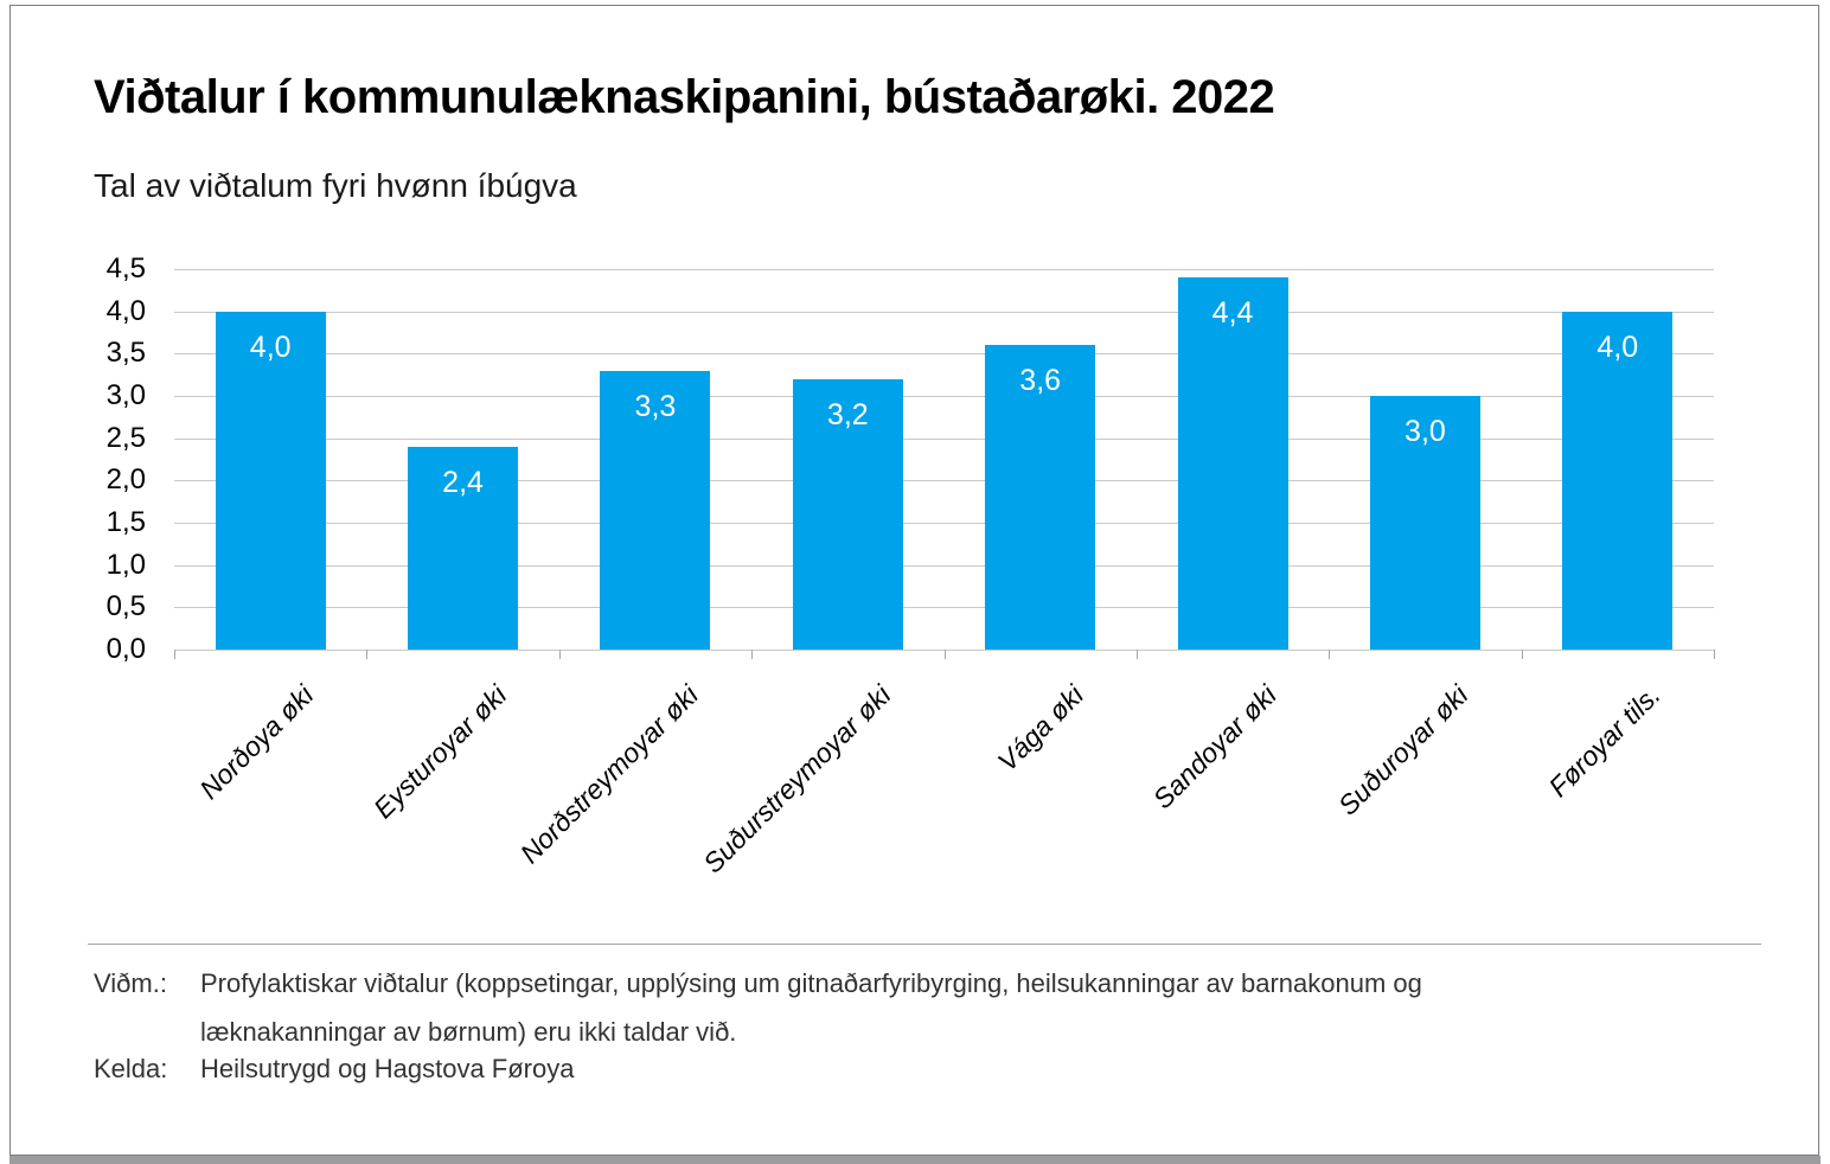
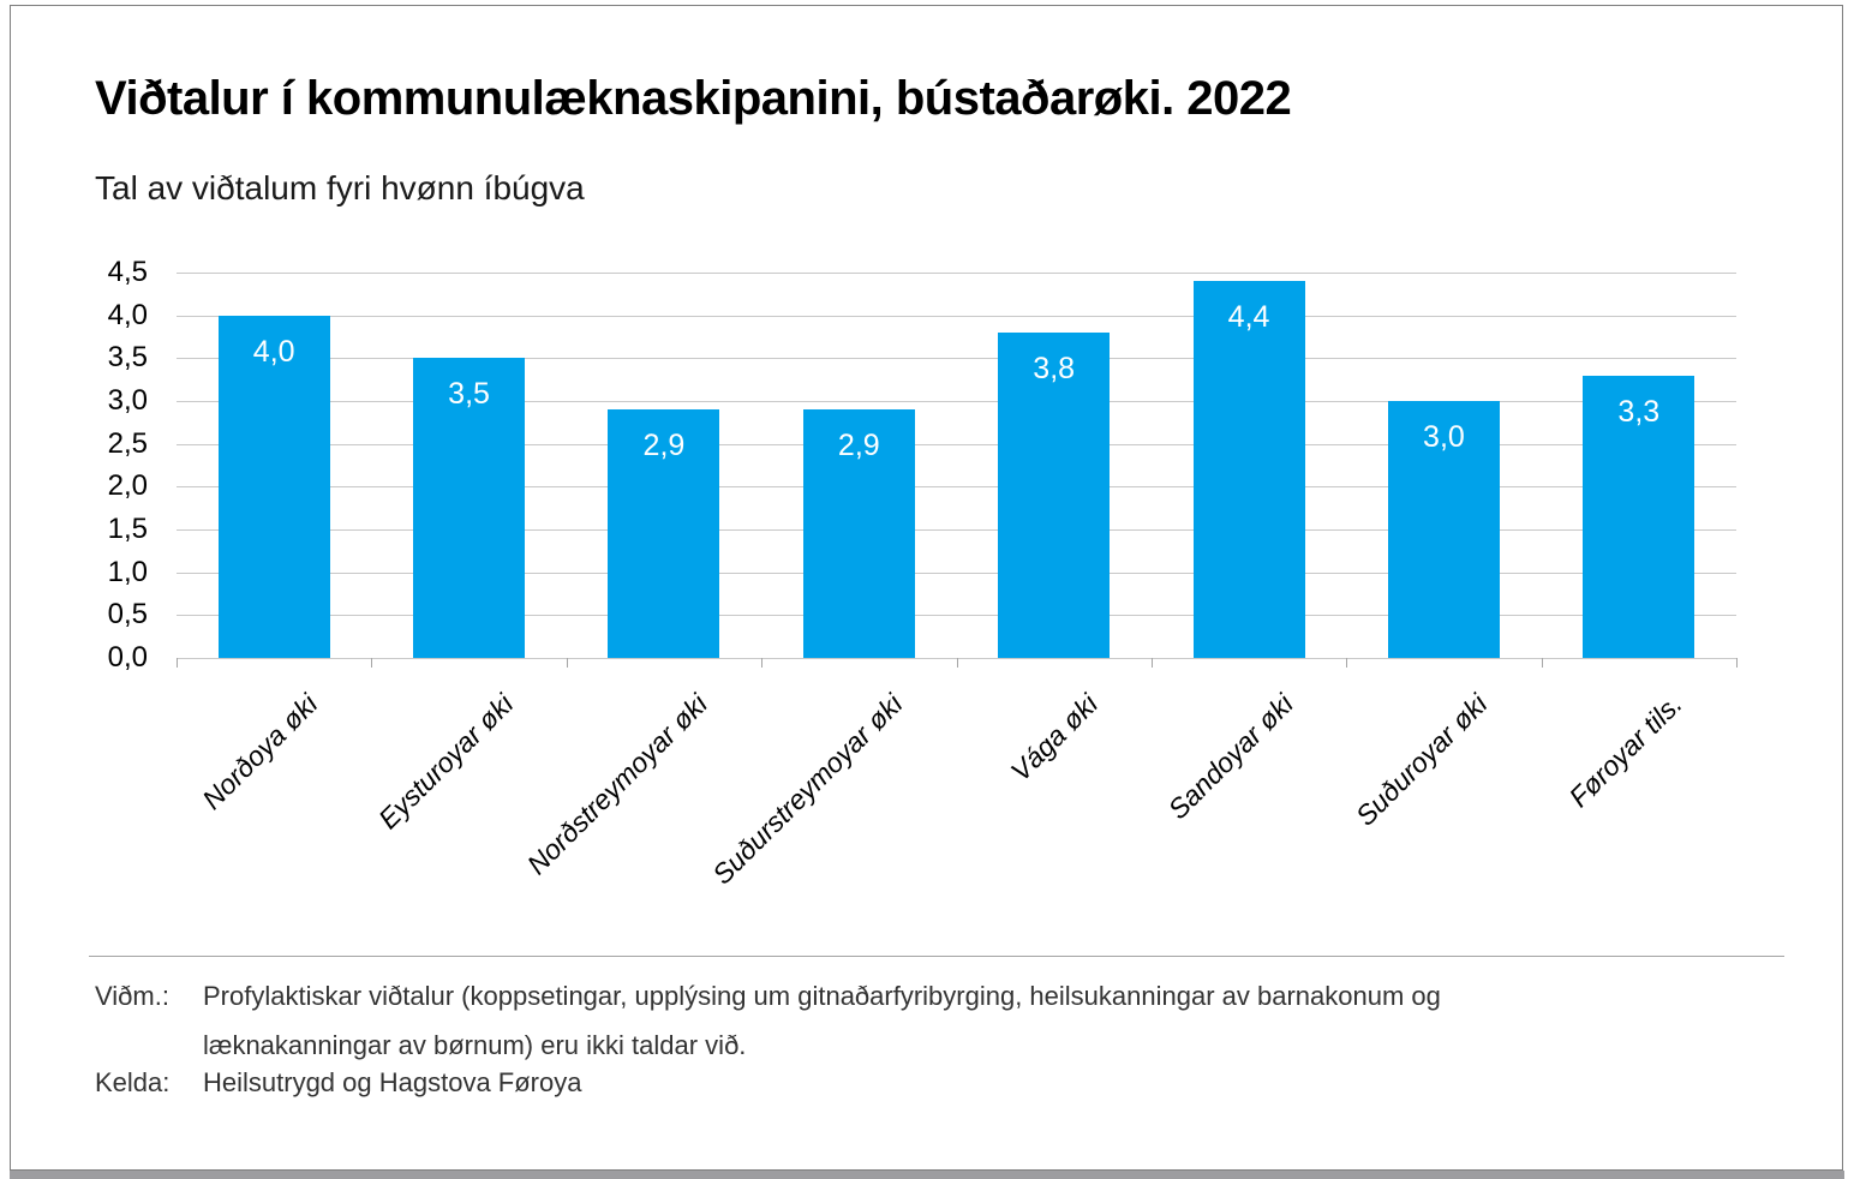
Eysturoyar øki: 2,4 -> 3,5
Norðstreymoyar øki: 3,3 -> 2,9
Suðurstreymoyar øki: 3,2 -> 2,9
Vága øki: 3,6 -> 3,8
Føroyar tils.: 4,0 -> 3,3
